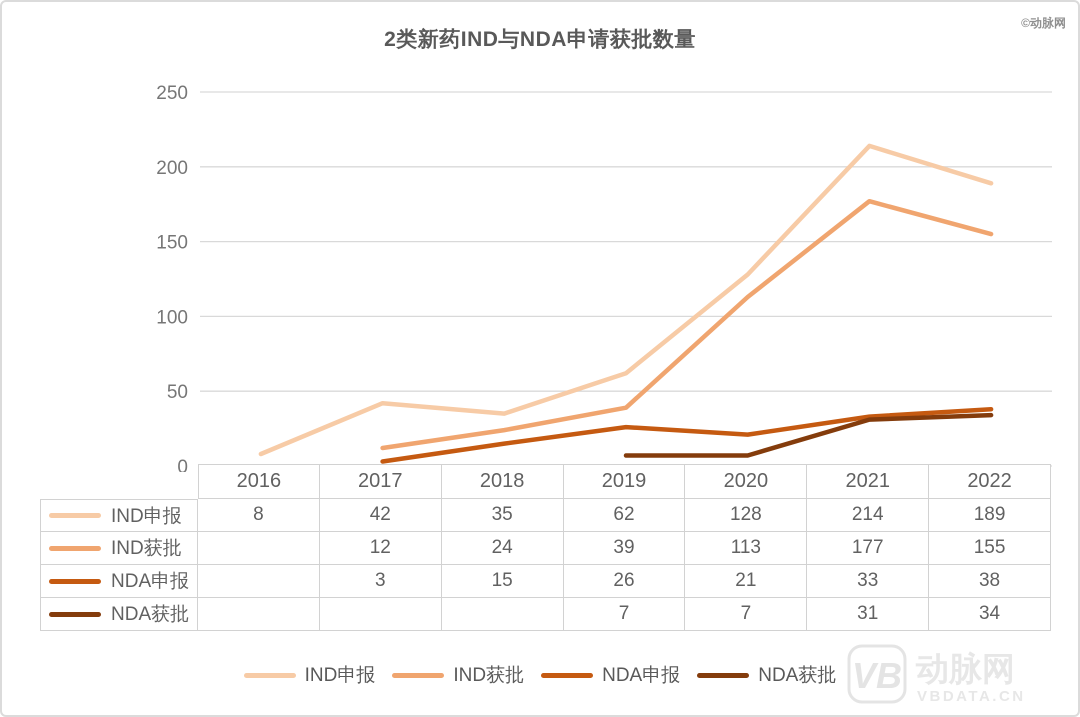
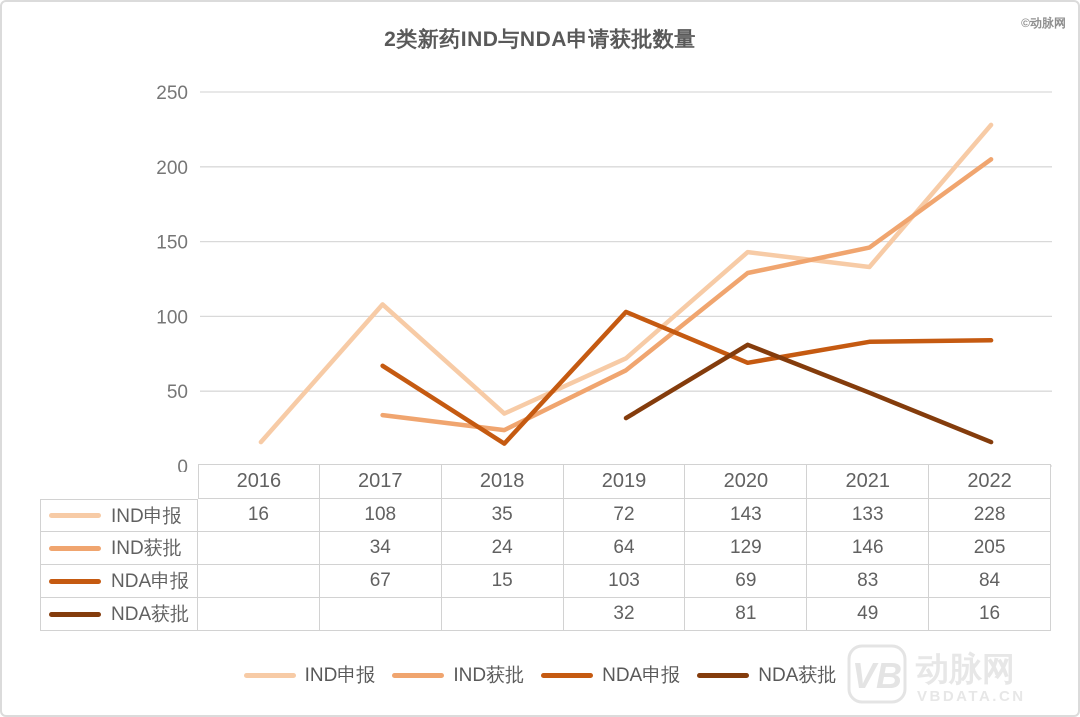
IND申报/2016: 8 -> 16
IND申报/2017: 42 -> 108
IND获批/2017: 12 -> 34
NDA申报/2017: 3 -> 67
IND申报/2019: 62 -> 72
IND获批/2019: 39 -> 64
NDA申报/2019: 26 -> 103
NDA获批/2019: 7 -> 32
IND申报/2020: 128 -> 143
IND获批/2020: 113 -> 129
NDA申报/2020: 21 -> 69
NDA获批/2020: 7 -> 81
IND申报/2021: 214 -> 133
IND获批/2021: 177 -> 146
NDA申报/2021: 33 -> 83
NDA获批/2021: 31 -> 49
IND申报/2022: 189 -> 228
IND获批/2022: 155 -> 205
NDA申报/2022: 38 -> 84
NDA获批/2022: 34 -> 16
